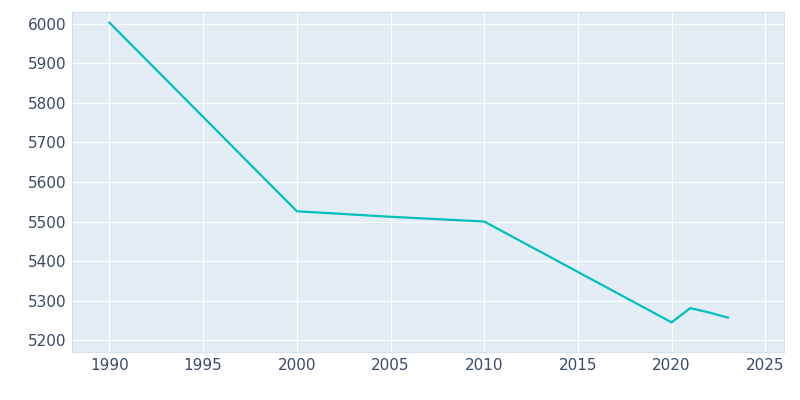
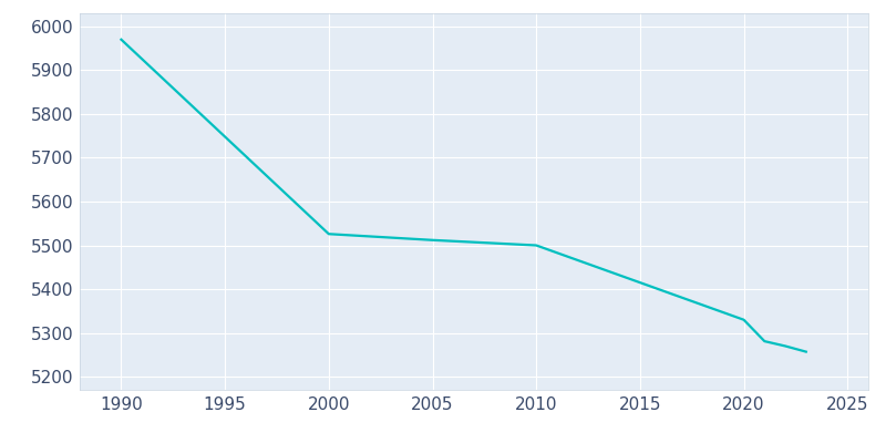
1990: 6003 -> 5970
2020: 5245 -> 5330
